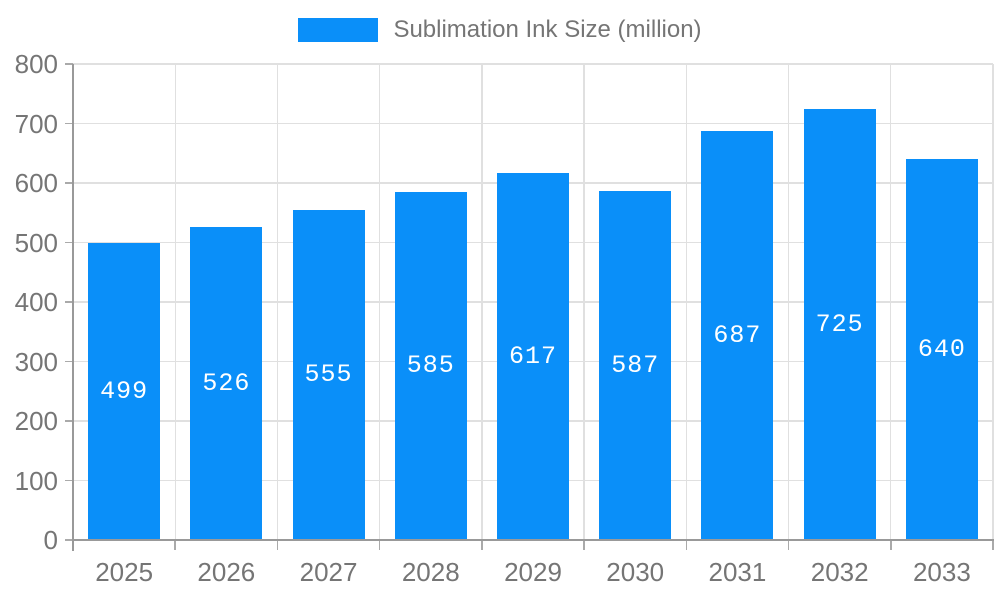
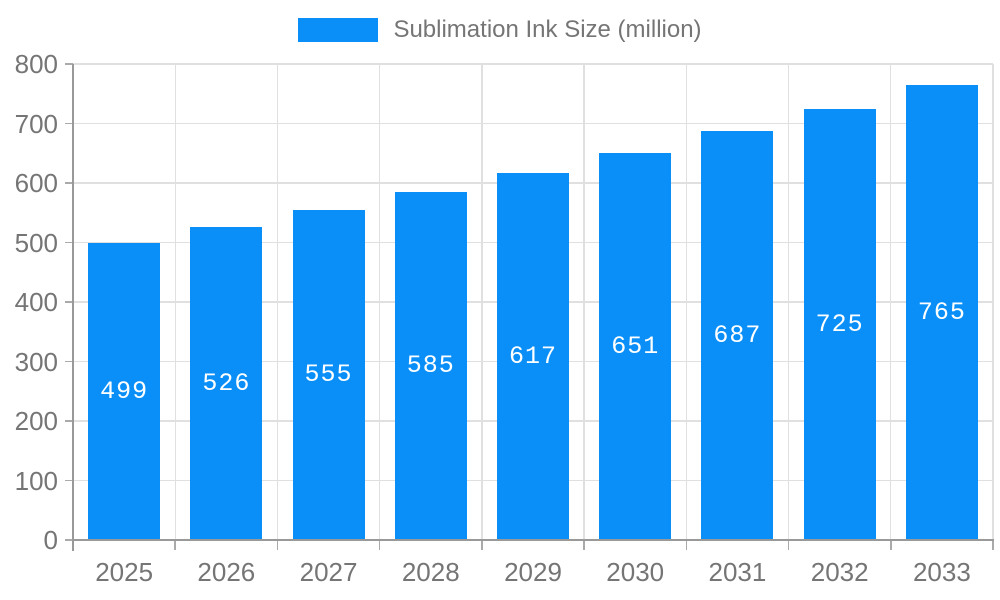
2030: 587 -> 651
2033: 640 -> 765
